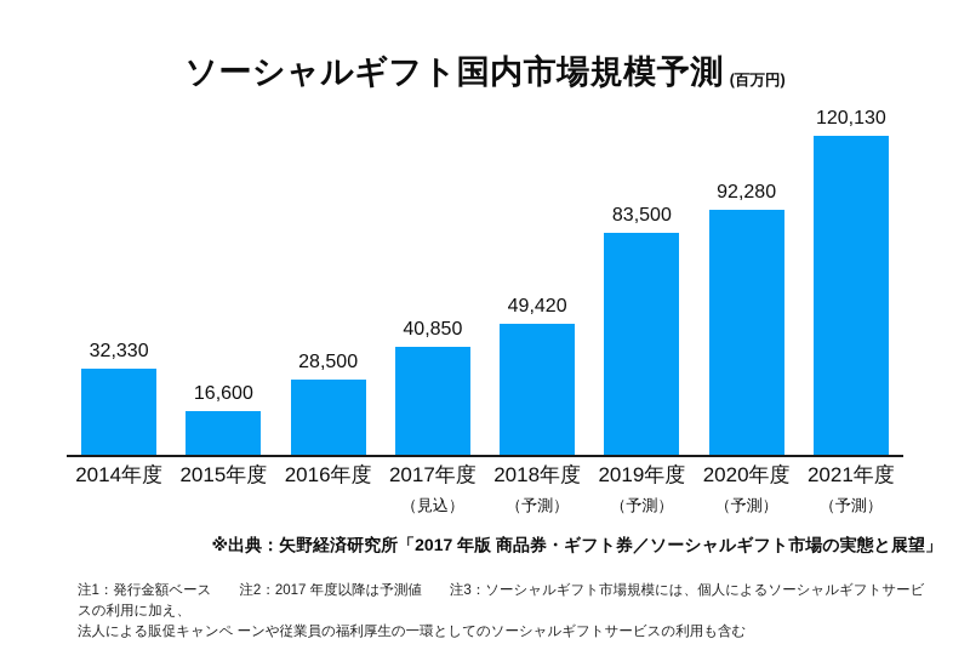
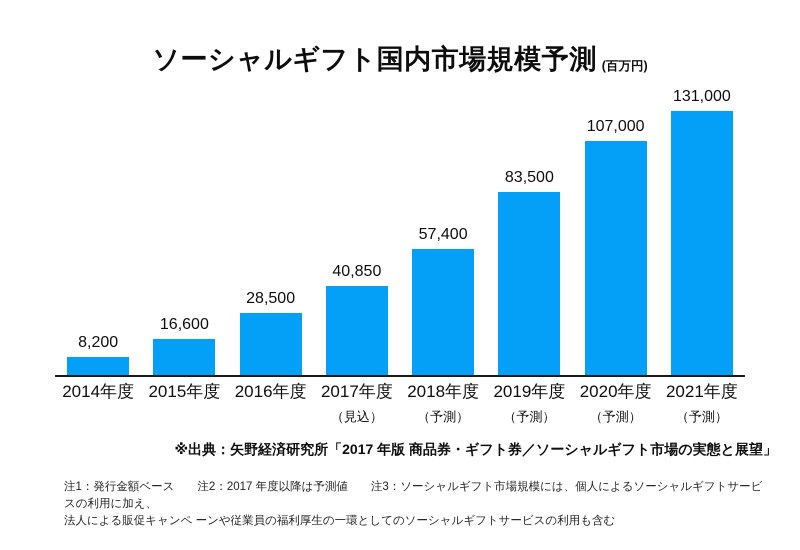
2014年度: 32,330 -> 8,200
2018年度: 49,420 -> 57,400
2020年度: 92,280 -> 107,000
2021年度: 120,130 -> 131,000
